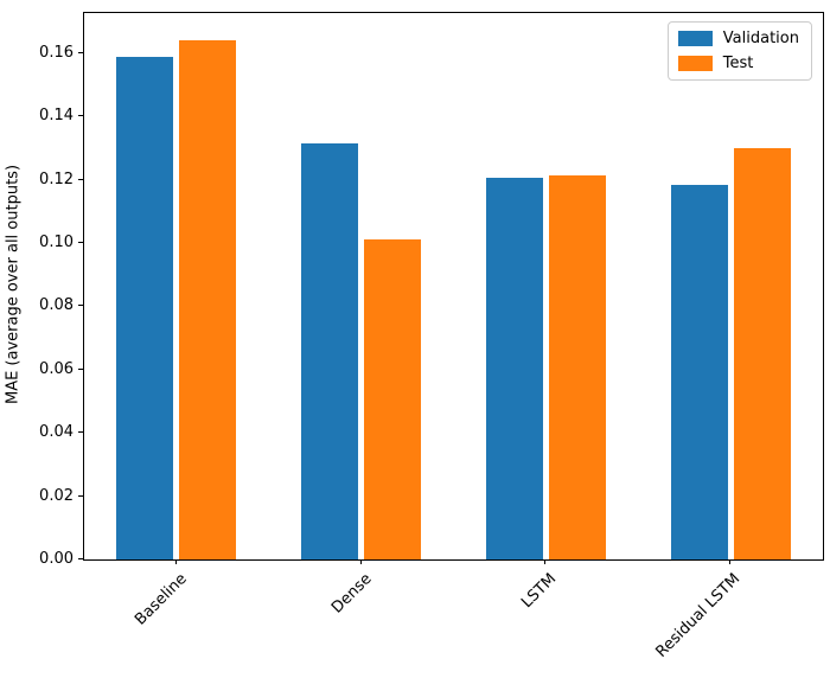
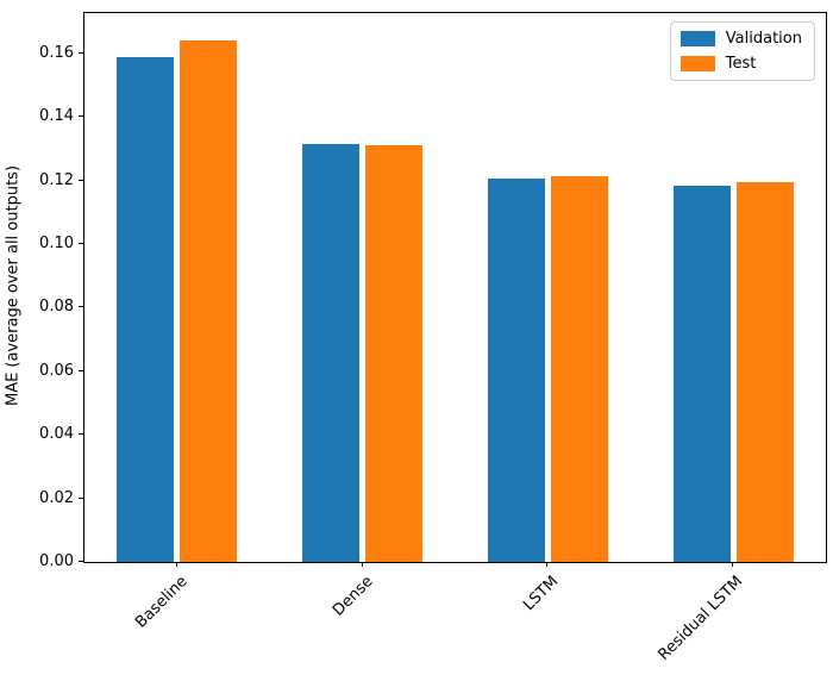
Test/Dense: 0.101 -> 0.131
Test/Residual LSTM: 0.130 -> 0.119
